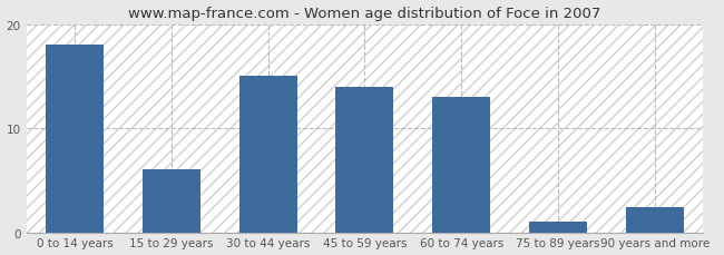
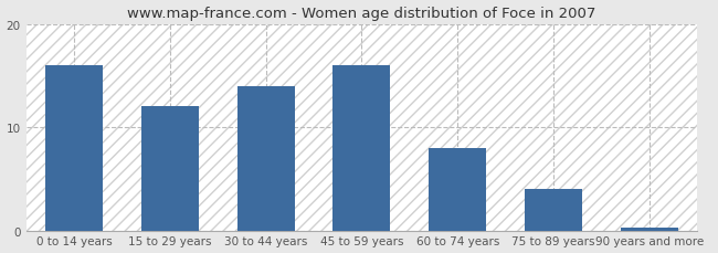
0 to 14 years: 18.0 -> 16.0
15 to 29 years: 6.0 -> 12.0
30 to 44 years: 15.0 -> 14.0
45 to 59 years: 14.0 -> 16.0
60 to 74 years: 13.0 -> 8.0
75 to 89 years: 1.0 -> 4.0
90 years and more: 2.4 -> 0.3
